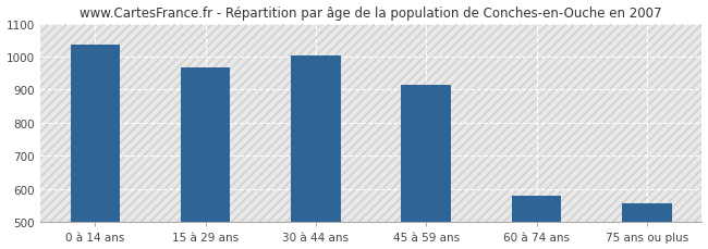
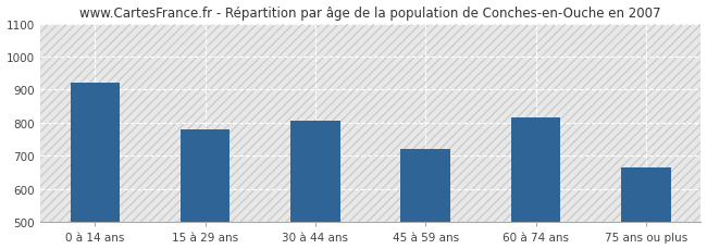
0 à 14 ans: 1035 -> 920
15 à 29 ans: 968 -> 780
30 à 44 ans: 1003 -> 805
45 à 59 ans: 915 -> 720
60 à 74 ans: 580 -> 815
75 ans ou plus: 557 -> 665
